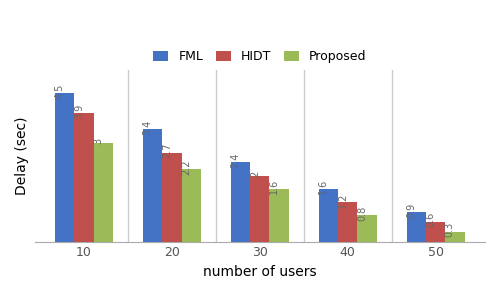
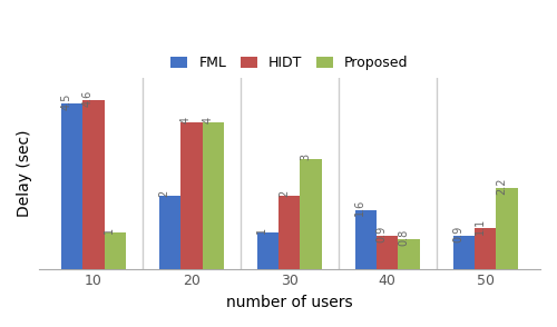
HIDT/10: 3.9 -> 4.6
Proposed/10: 3 -> 1
FML/20: 3.4 -> 2
HIDT/20: 2.7 -> 4
Proposed/20: 2.2 -> 4
FML/30: 2.4 -> 1
Proposed/30: 1.6 -> 3
HIDT/40: 1.2 -> 0.9
HIDT/50: 0.6 -> 1.1
Proposed/50: 0.3 -> 2.2
